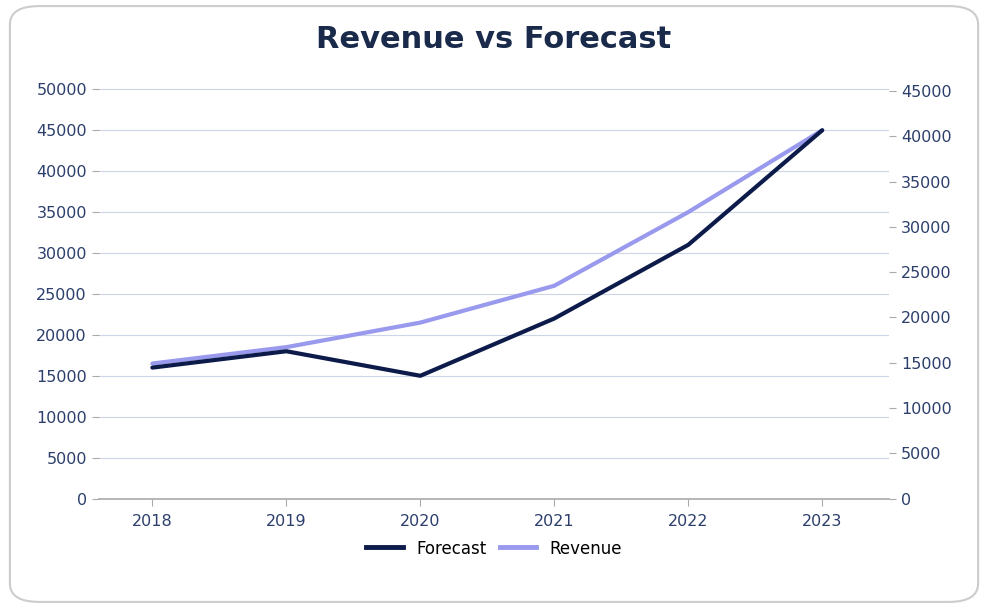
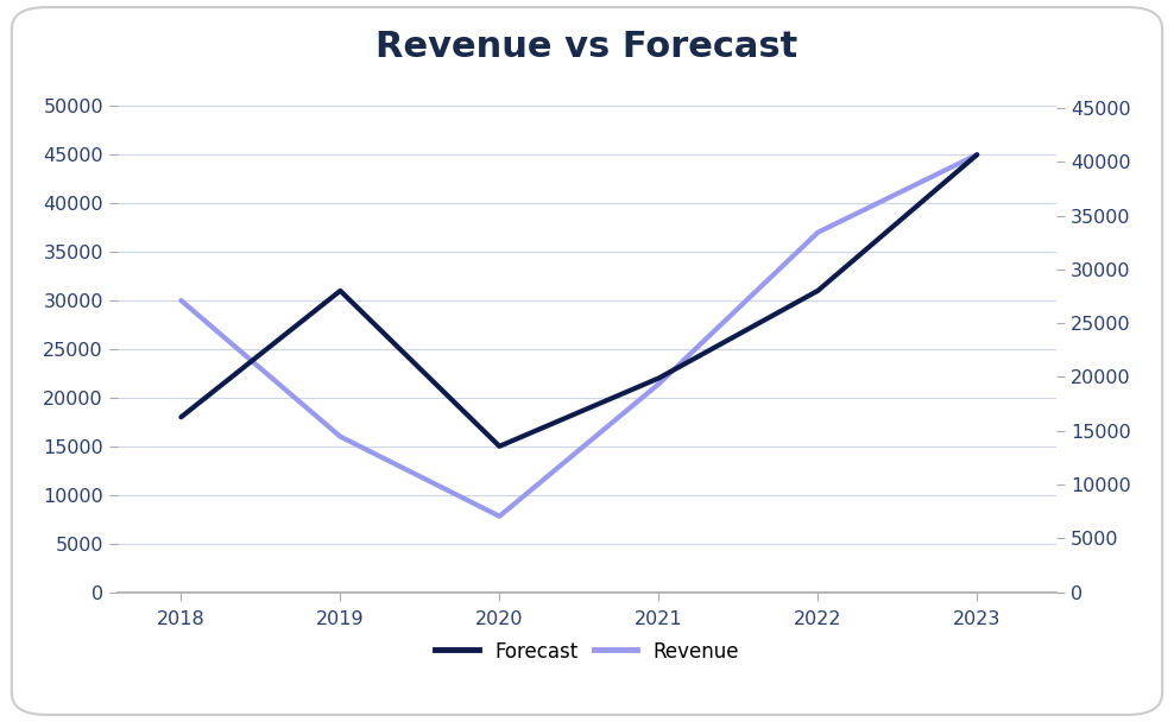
Forecast/2018: 16000 -> 18000
Revenue/2018: 16500 -> 30000
Forecast/2019: 18000 -> 31000
Revenue/2019: 18500 -> 16000
Revenue/2020: 21500 -> 7800
Revenue/2021: 26000 -> 21400
Revenue/2022: 35000 -> 37000
